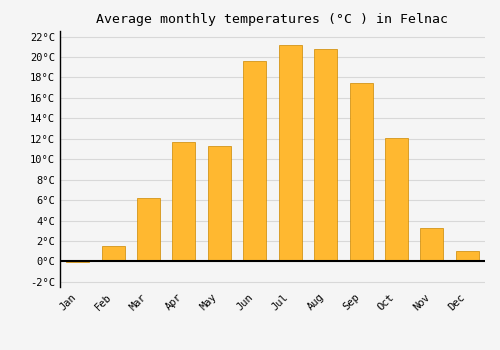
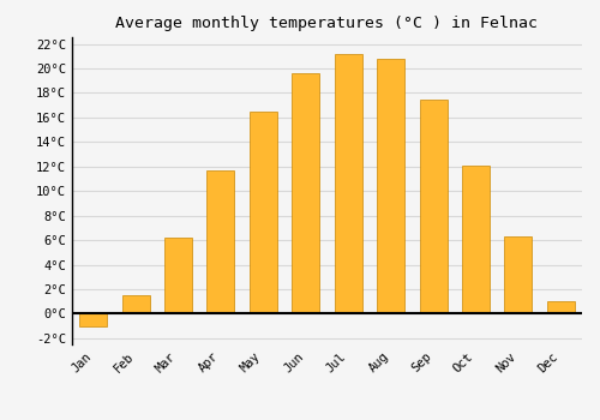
Jan: -0.1°C -> -1.0°C
May: 11.3°C -> 16.5°C
Nov: 3.3°C -> 6.3°C
